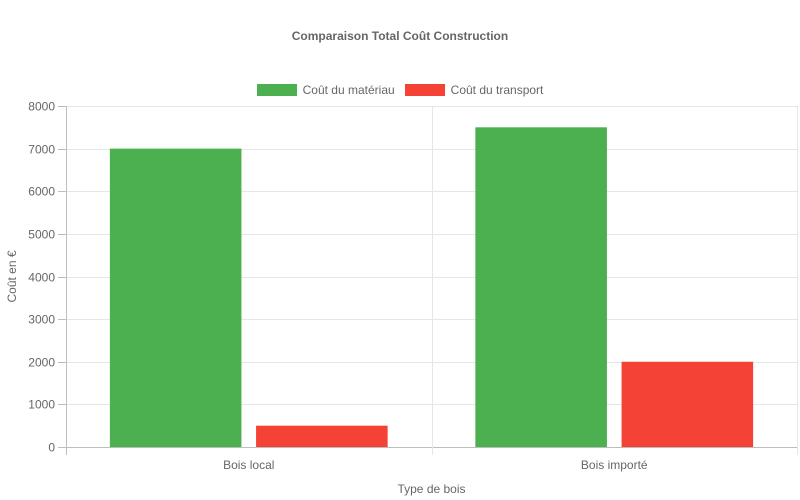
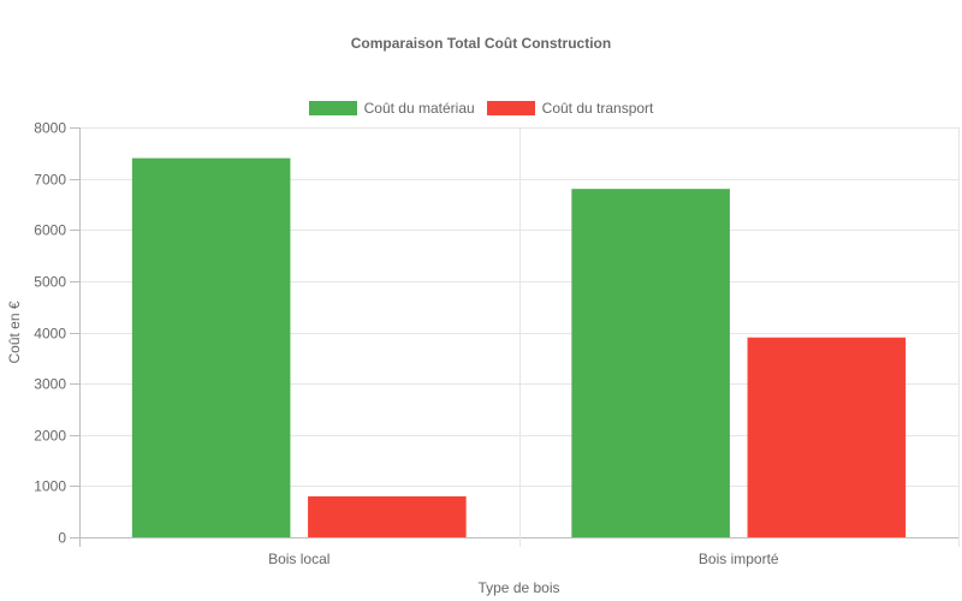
Coût du matériau/Bois local: 7000 -> 7400
Coût du transport/Bois local: 500 -> 800
Coût du matériau/Bois importé: 7500 -> 6800
Coût du transport/Bois importé: 2000 -> 3900
